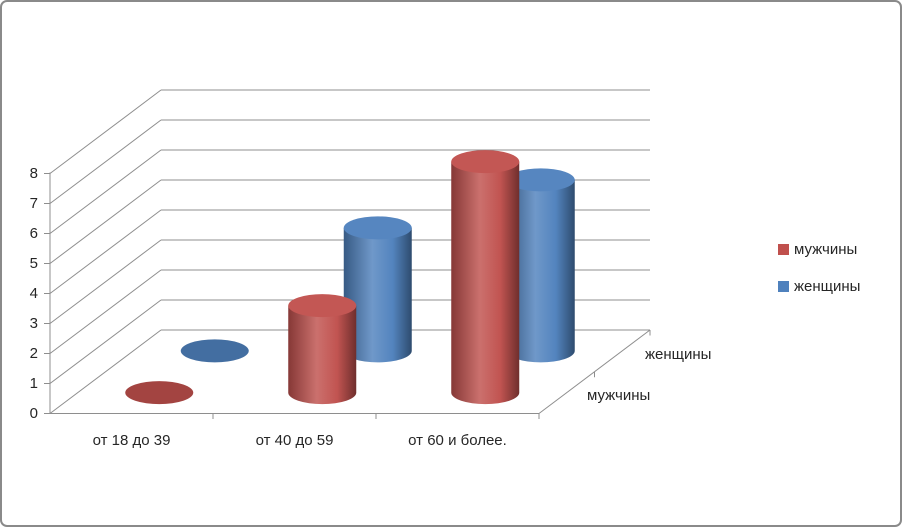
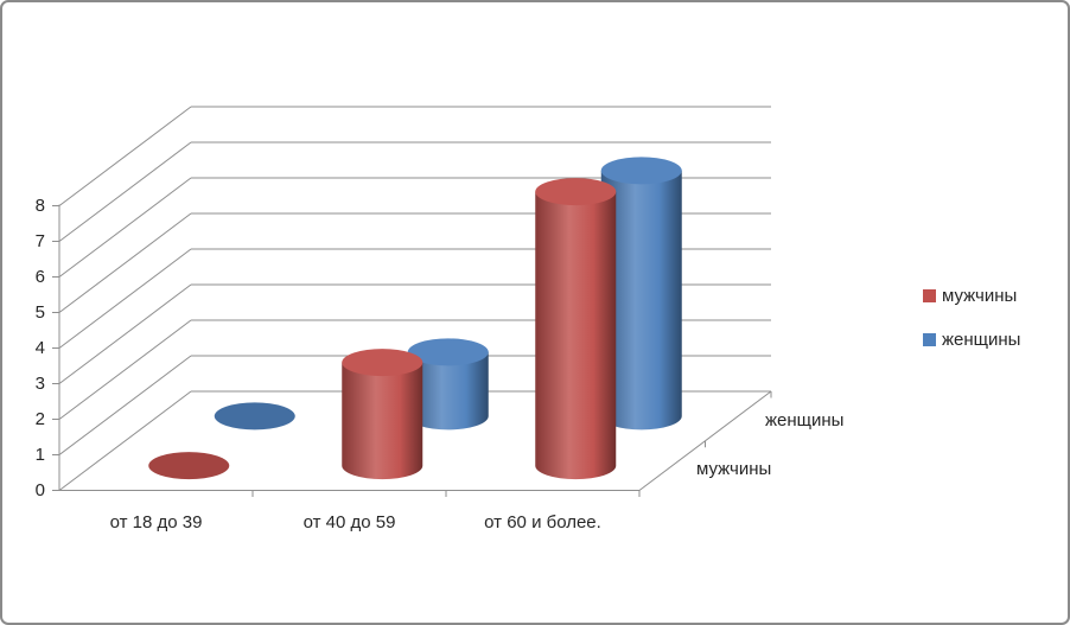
женщины/от 40 до 59: 4.1 -> 1.8
женщины/от 60 и более.: 5.7 -> 6.9
